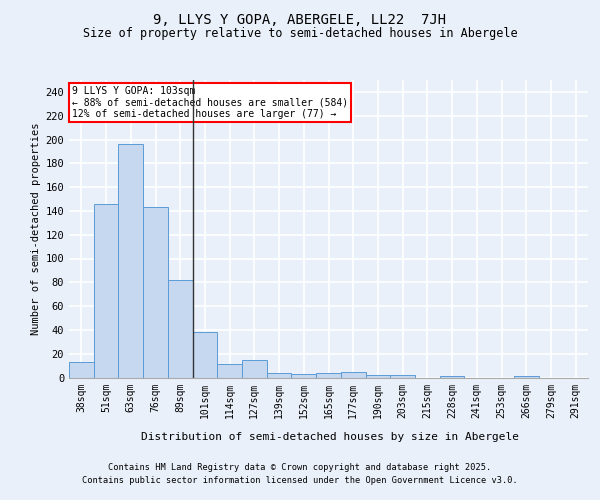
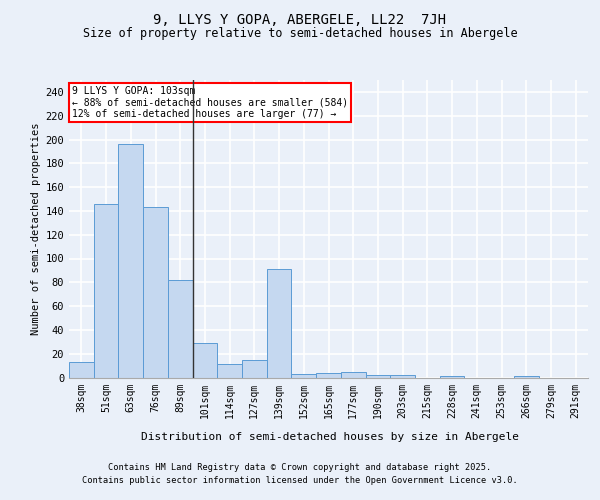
101sqm: 38 -> 29
139sqm: 4 -> 91
